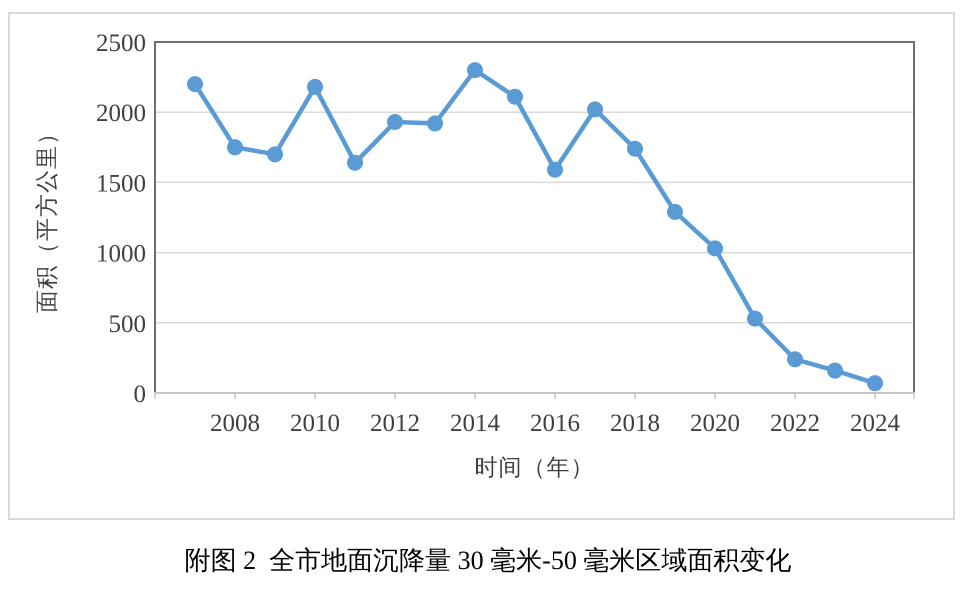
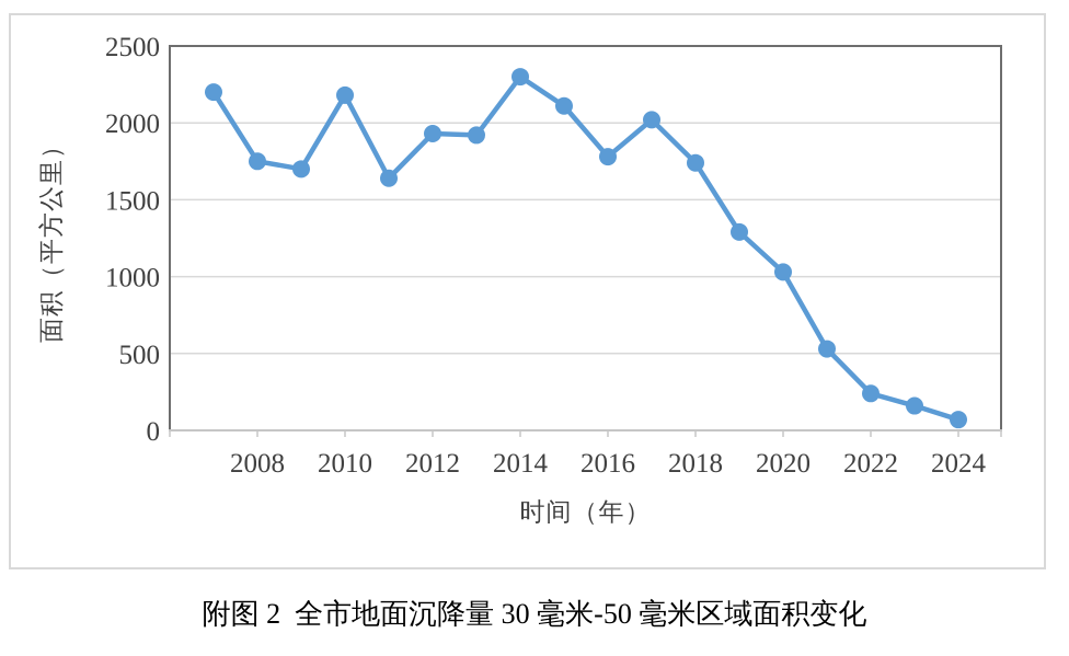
2016: 1590 -> 1780
